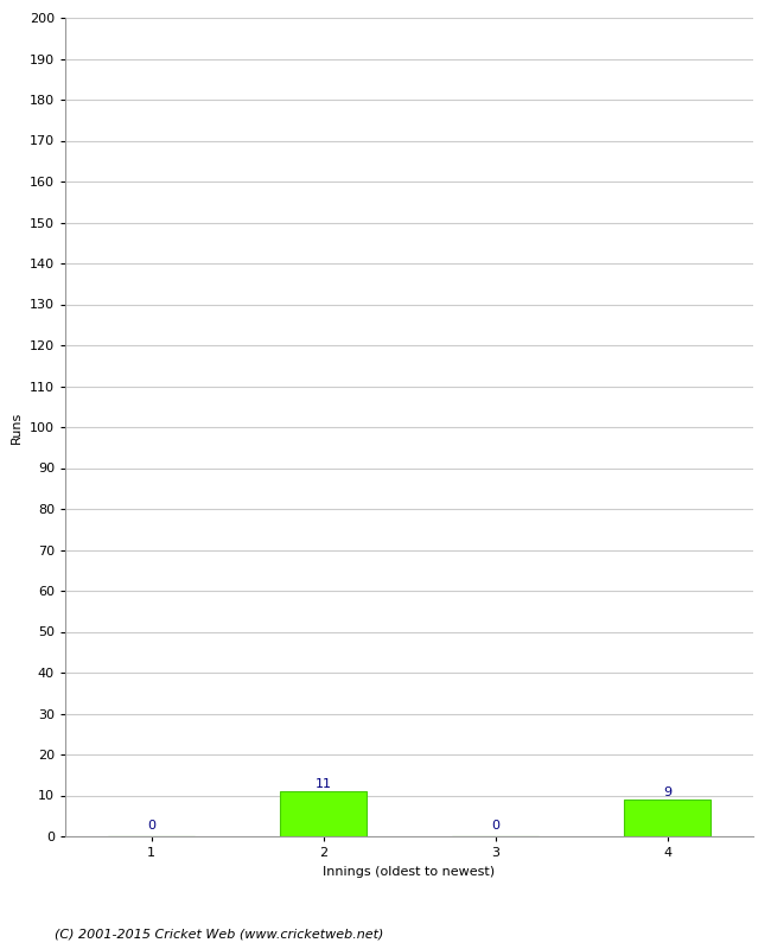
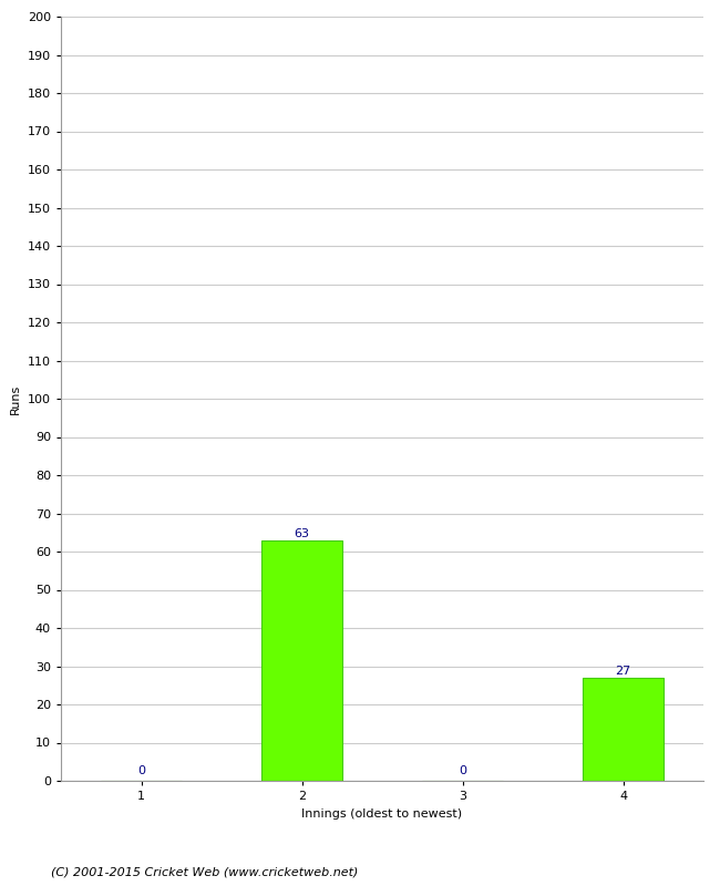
2: 11 -> 63
4: 9 -> 27
